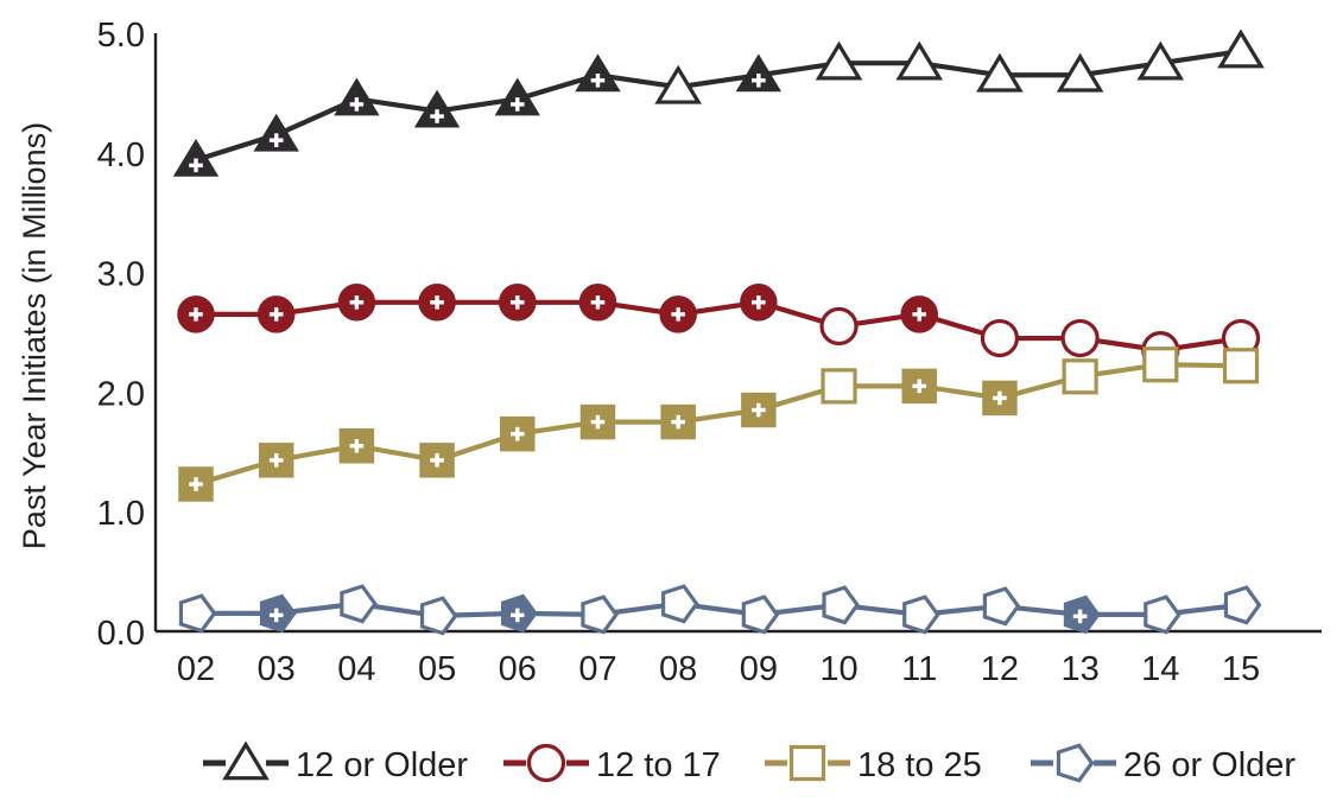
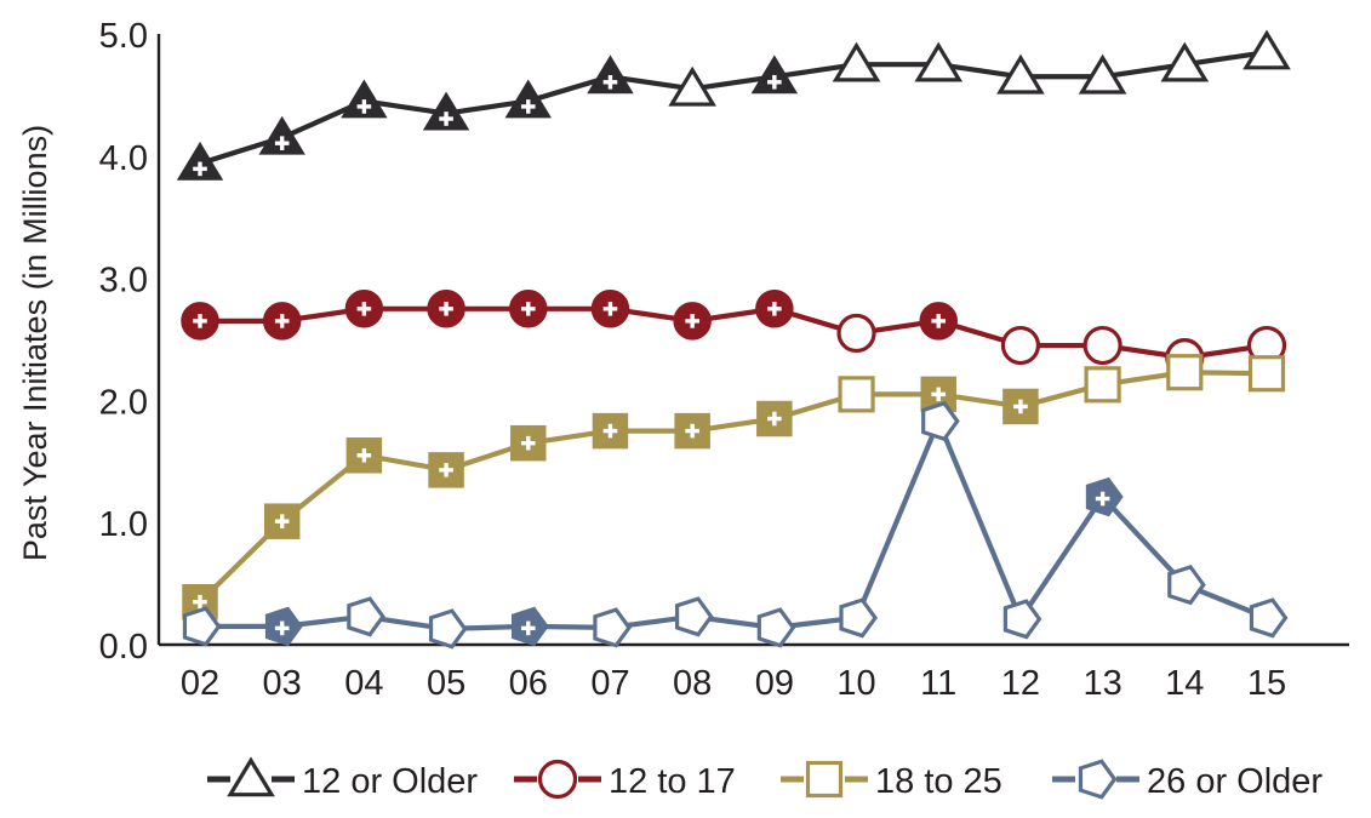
18 to 25/02: 1.23 -> 0.35
18 to 25/03: 1.43 -> 1.01
26 or Older/11: 0.14 -> 1.83
26 or Older/13: 0.14 -> 1.21
26 or Older/14: 0.14 -> 0.49
